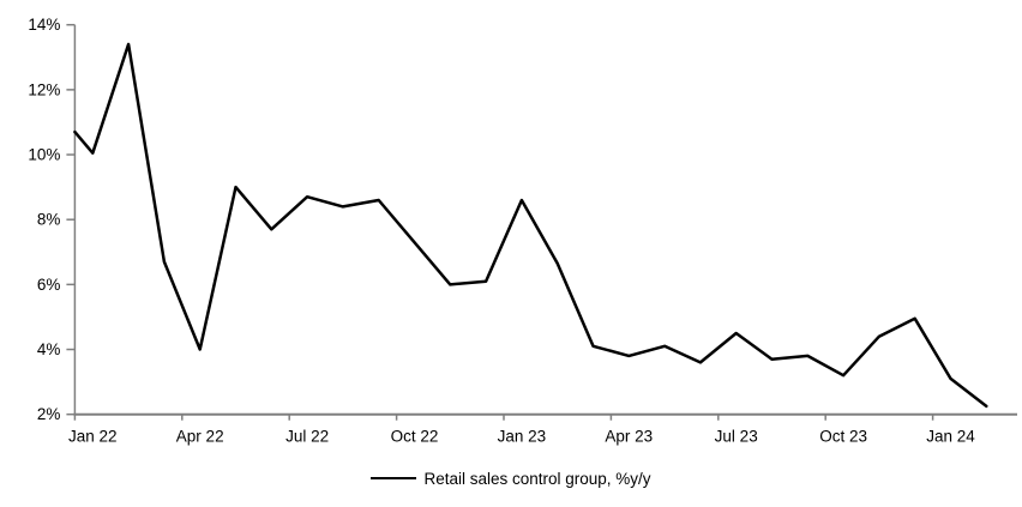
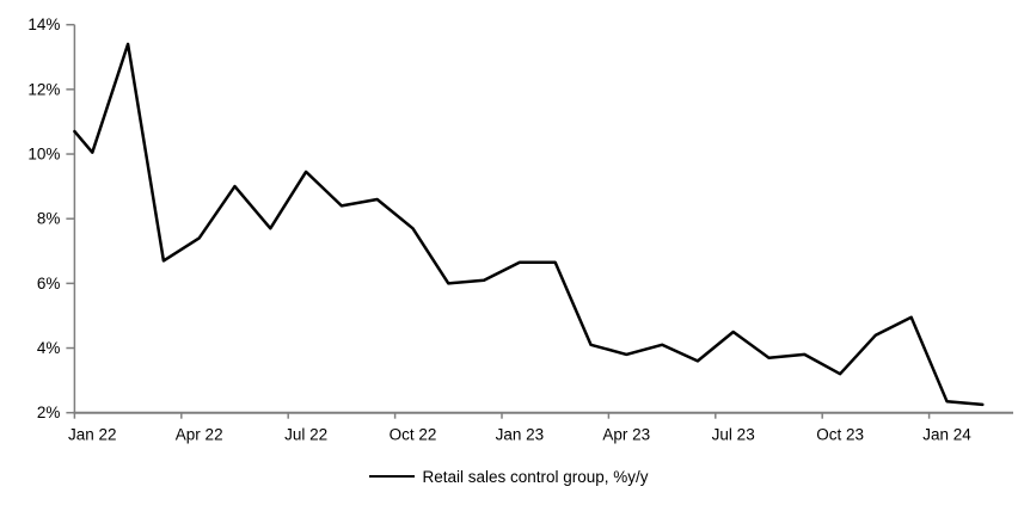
Apr 22: 4.0% -> 7.4%
Jul 22: 8.7% -> 9.4%
Oct 22: 7.3% -> 7.7%
Jan 23: 8.6% -> 6.7%
Jan 24: 3.1% -> 2.4%
